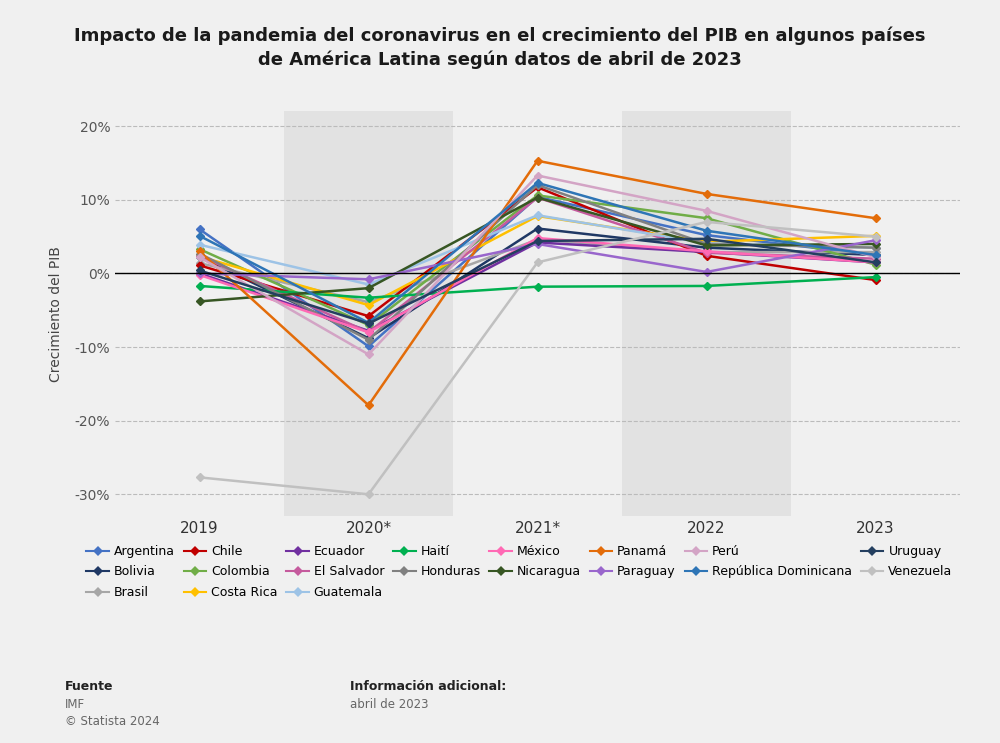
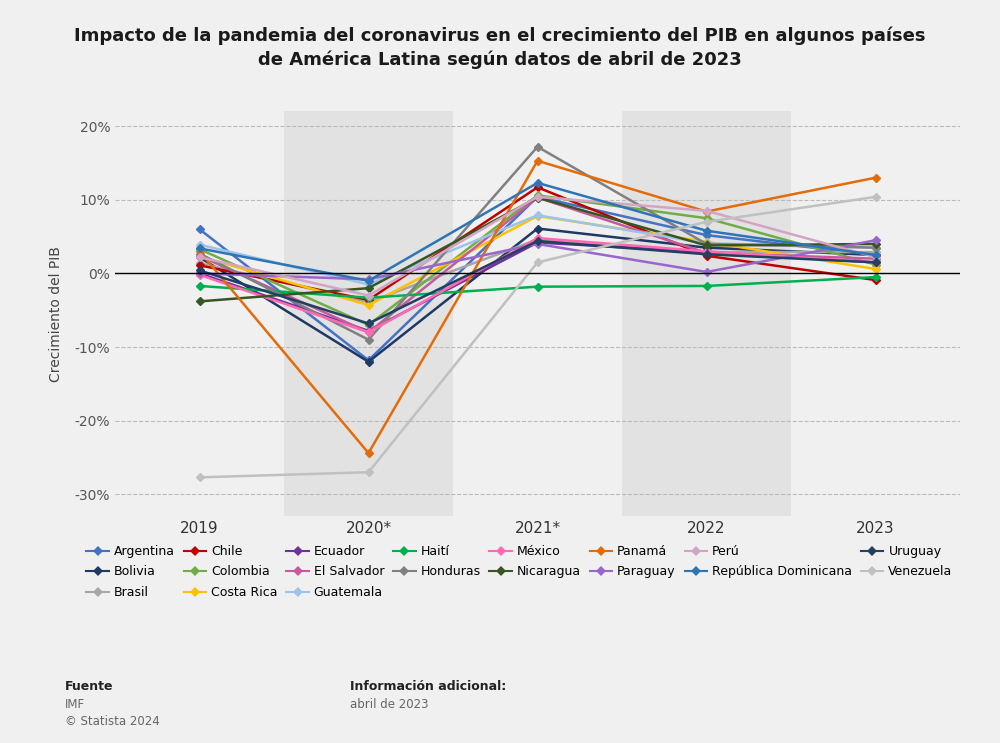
República Dominicana/2019: 5.1% -> 3.4%
Argentina/2020*: -9.9% -> -11.8%
Bolivia/2020*: -8.8% -> -12.0%
Chile/2020*: -5.8% -> -3.6%
Panamá/2020*: -17.9% -> -24.4%
Perú/2020*: -11.0% -> -3.0%
República Dominicana/2020*: -6.7% -> -1.0%
Venezuela/2020*: -30.0% -> -27.0%
Honduras/2021*: 12.0% -> 17.2%
Perú/2021*: 13.3% -> 10.4%
Panamá/2022: 10.8% -> 8.4%
Uruguay/2022: 4.7% -> 2.6%
Costa Rica/2023: 5.1% -> 0.6%
Panamá/2023: 7.5% -> 13.0%
Venezuela/2023: 5.0% -> 10.4%
